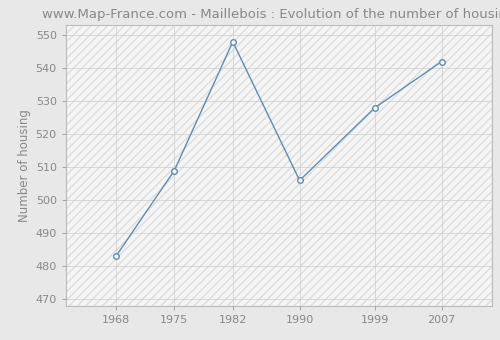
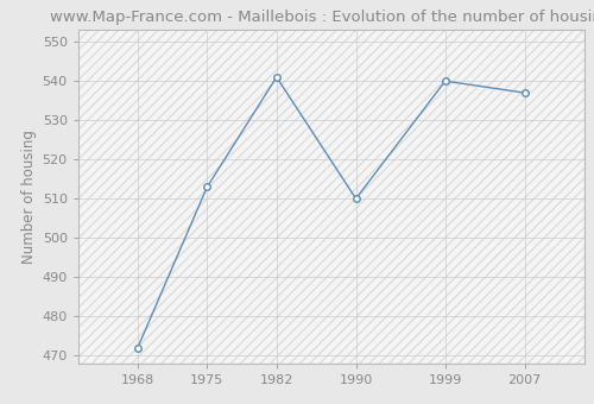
1968: 483 -> 472
1975: 509 -> 513
1982: 548 -> 541
1990: 506 -> 510
1999: 528 -> 540
2007: 542 -> 537
